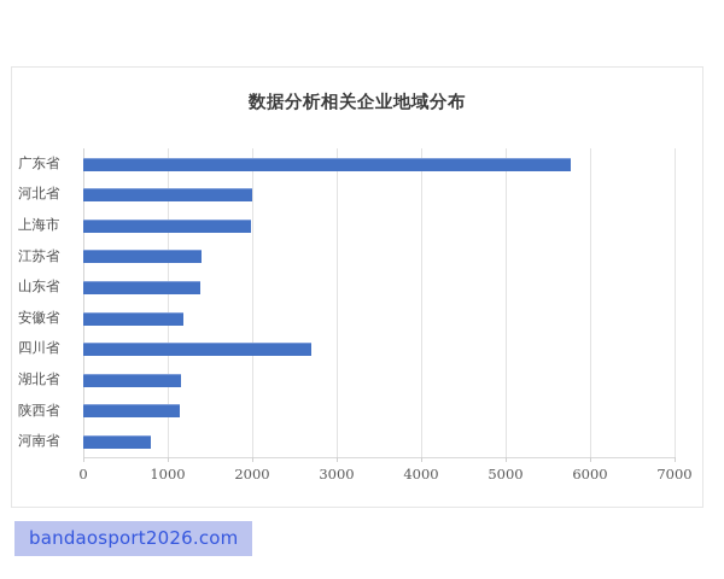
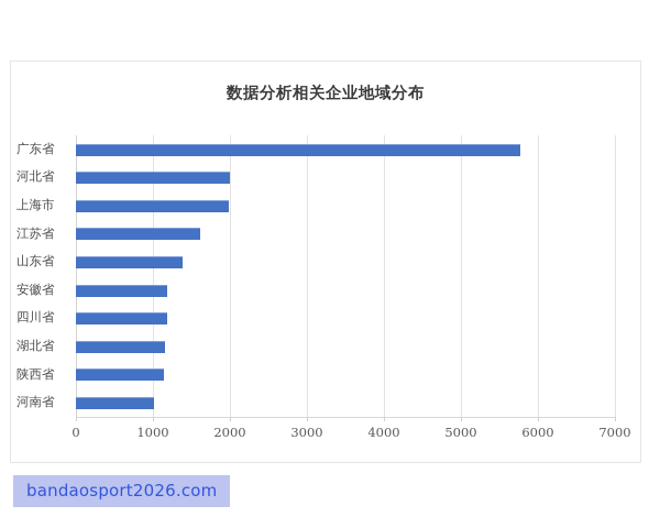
江苏省: 1400 -> 1600
四川省: 2700 -> 1200
河南省: 800 -> 1000
